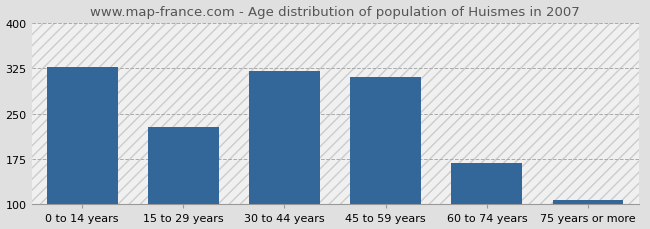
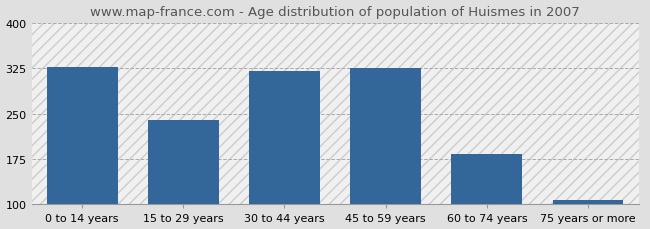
15 to 29 years: 228 -> 240
45 to 59 years: 310 -> 325
60 to 74 years: 168 -> 183
